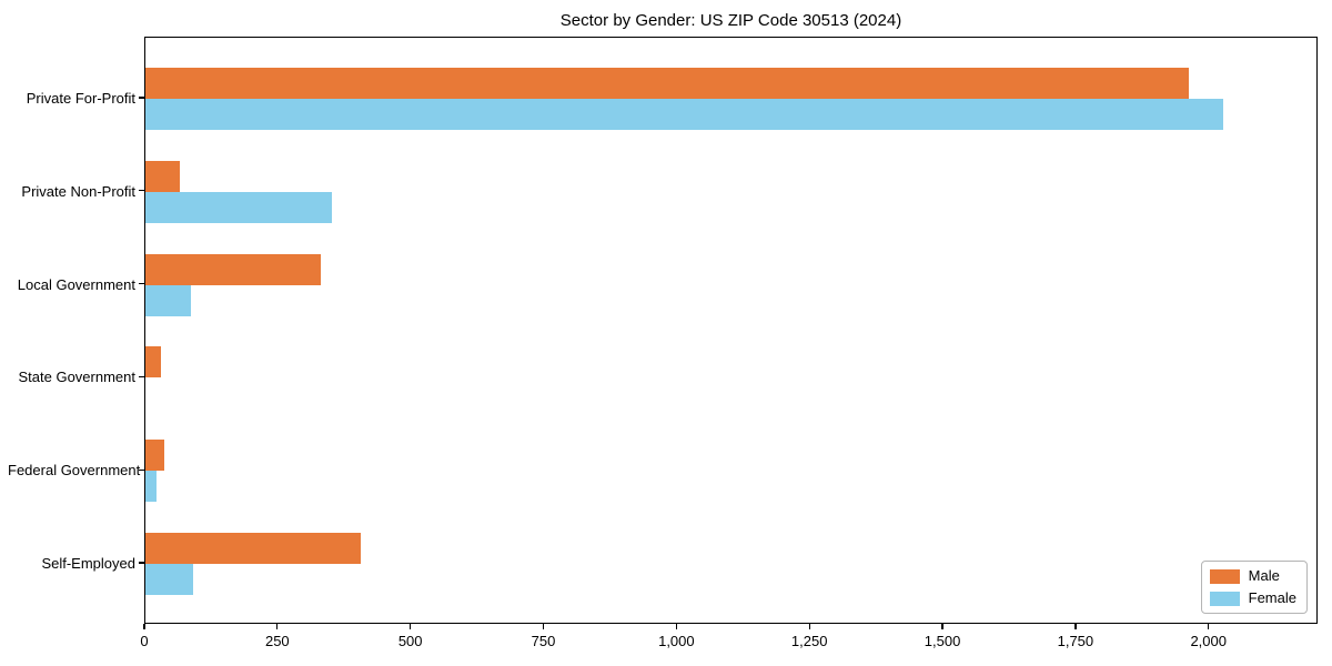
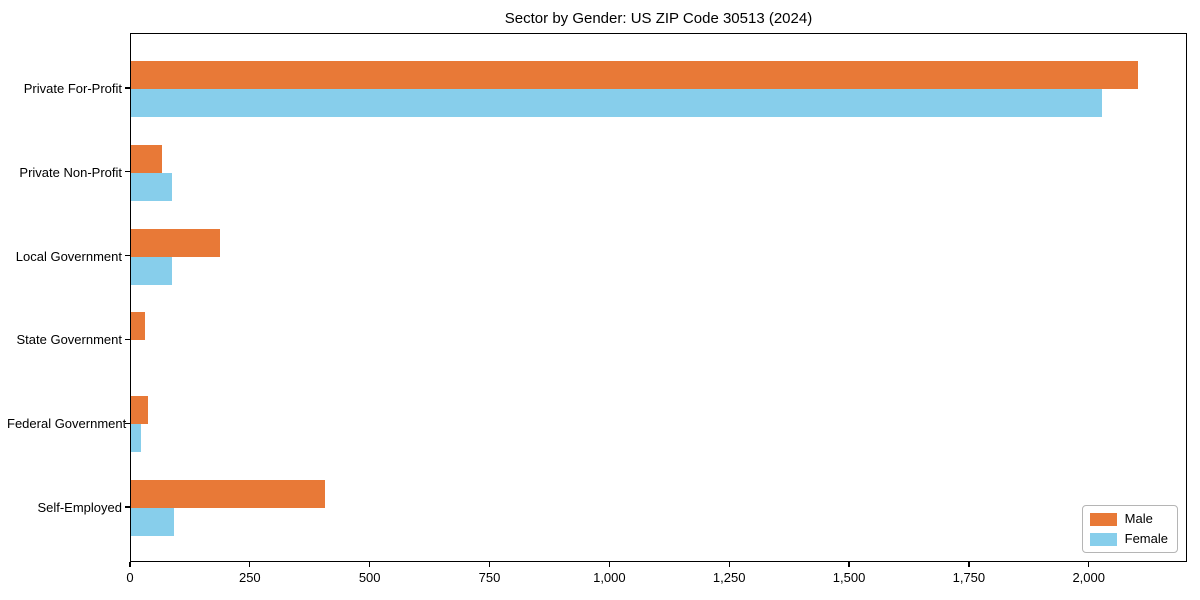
Male/Private For-Profit: 1960 -> 2100
Female/Private Non-Profit: 350 -> 80
Male/Local Government: 330 -> 180
